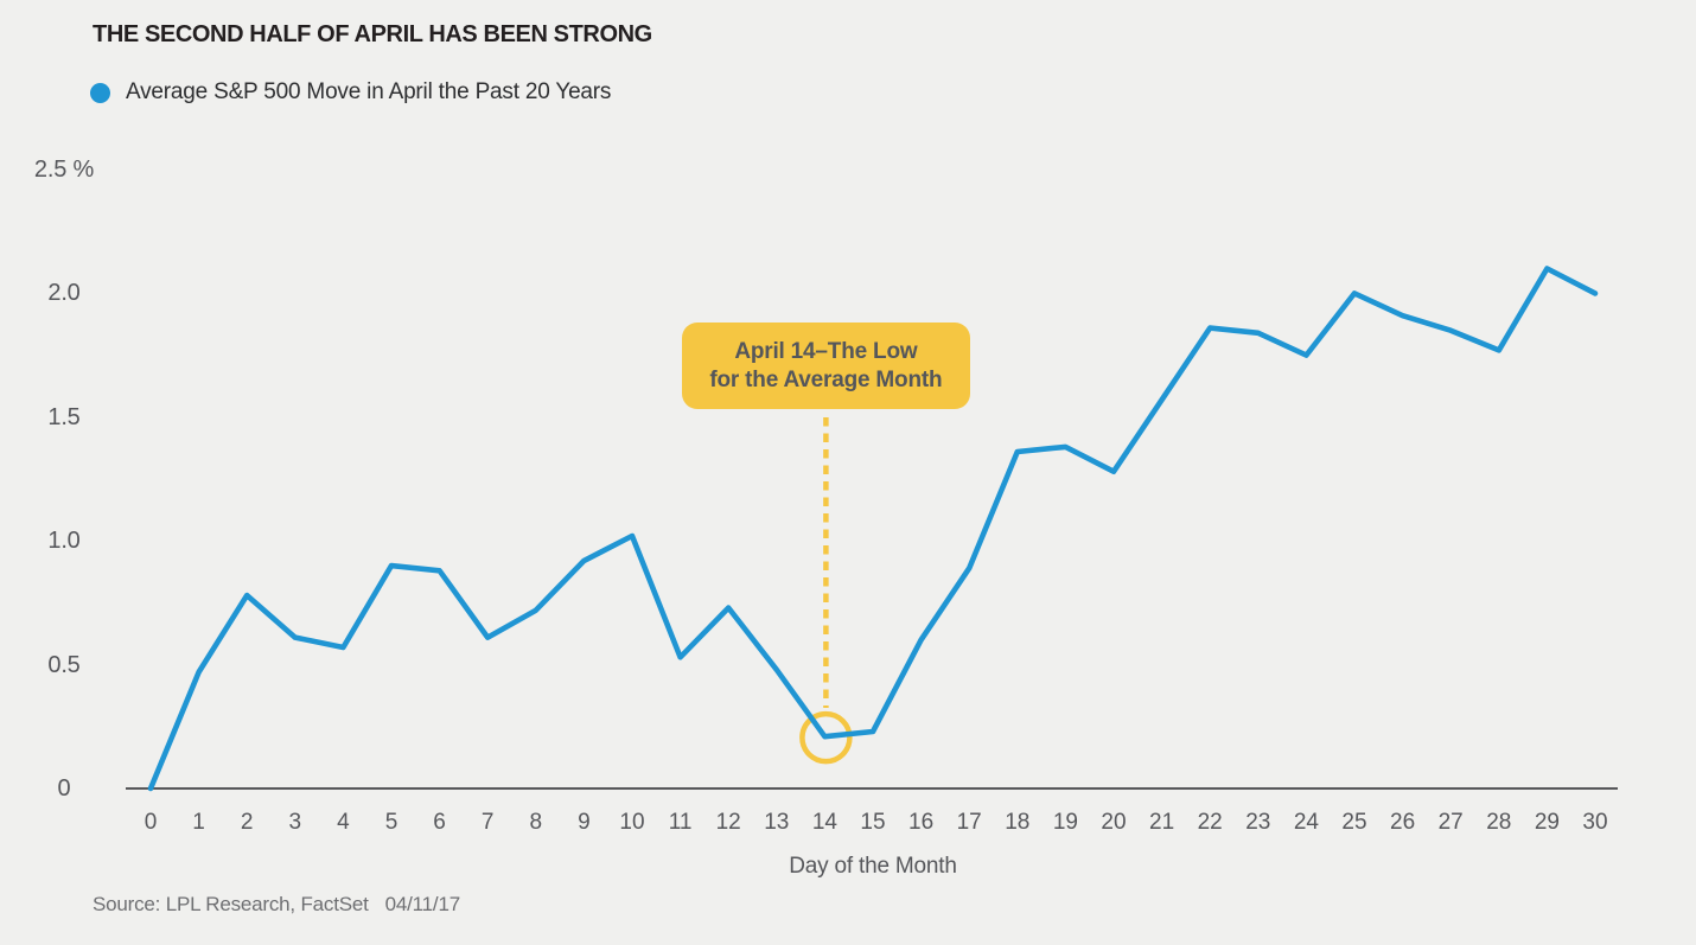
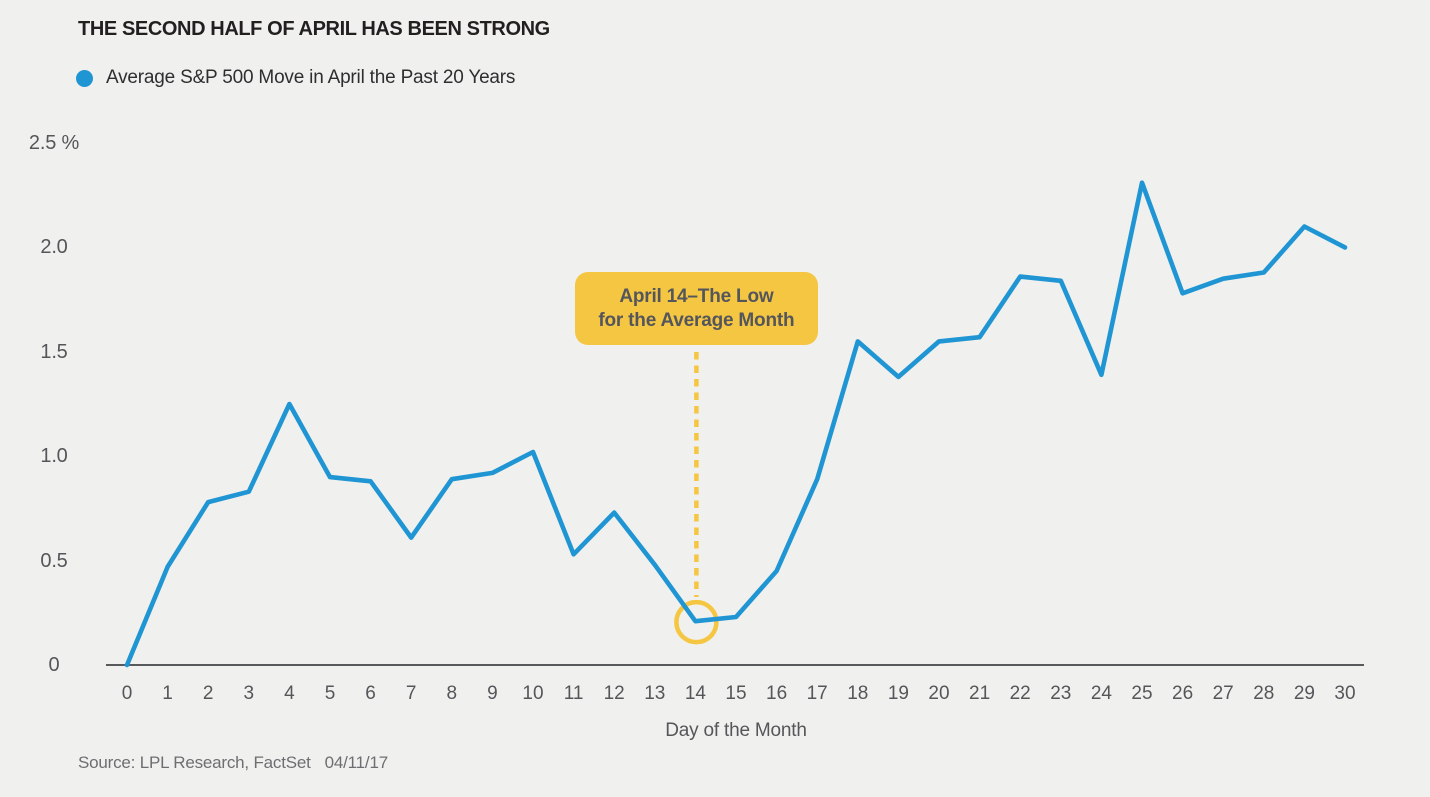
3: 0.61 -> 0.83
4: 0.57 -> 1.25
8: 0.72 -> 0.89
16: 0.60 -> 0.45
18: 1.36 -> 1.55
20: 1.28 -> 1.55
24: 1.75 -> 1.39
25: 2.00 -> 2.31
26: 1.91 -> 1.78
28: 1.77 -> 1.88
